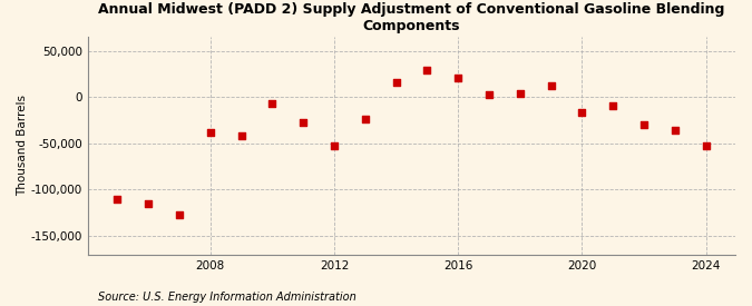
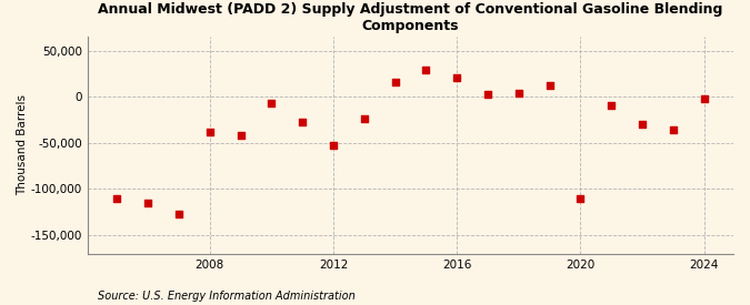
2020: -17,000 -> -110,000
2024: -52,000 -> -2,000
